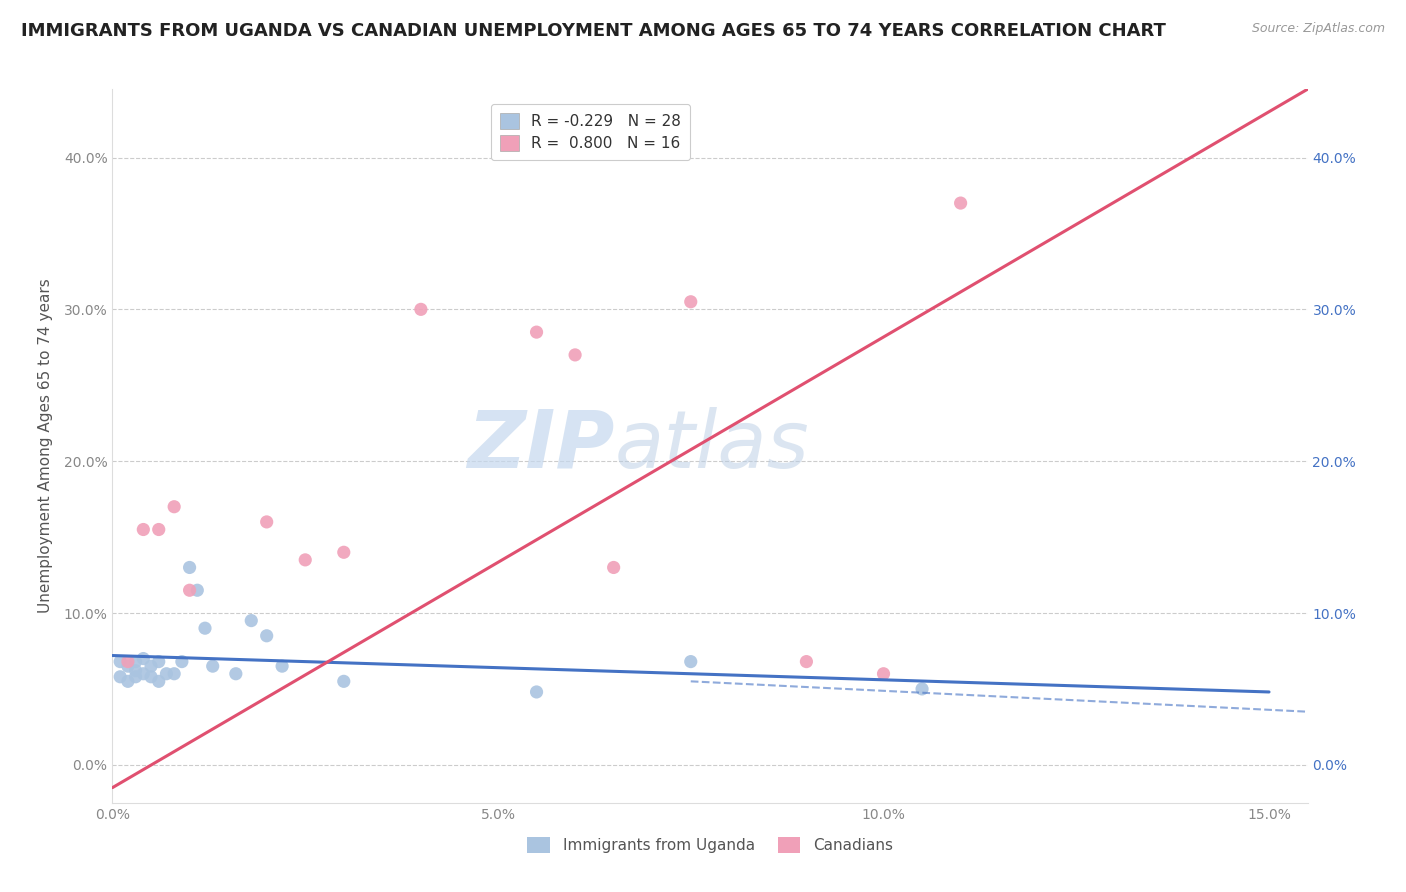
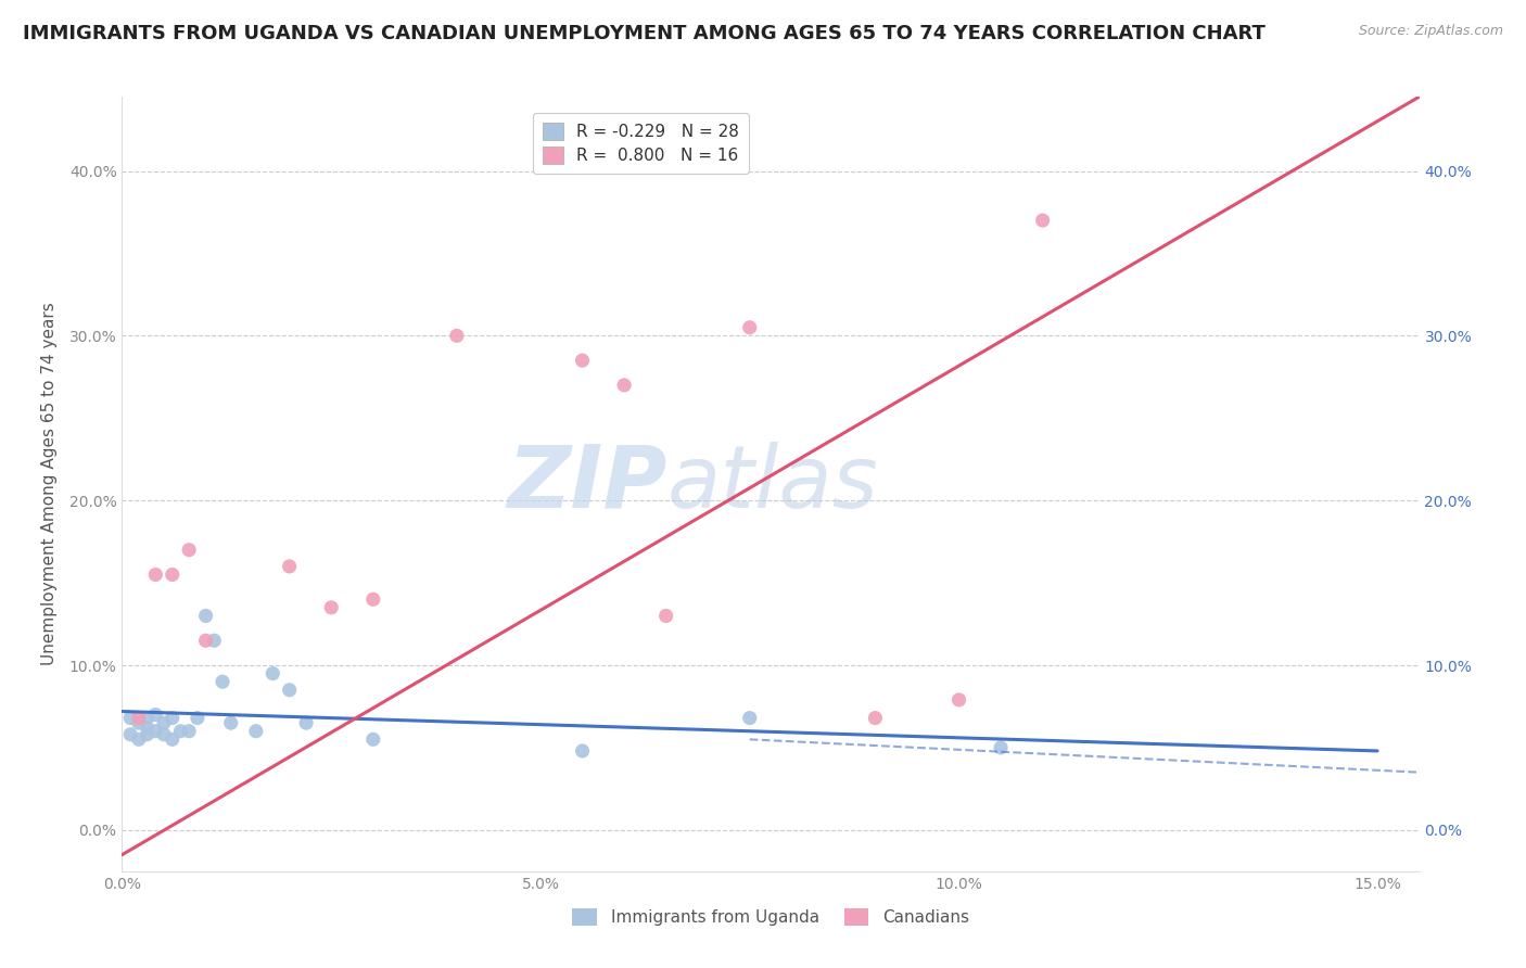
Canadians/10.0%: 6.0% -> 7.9%
